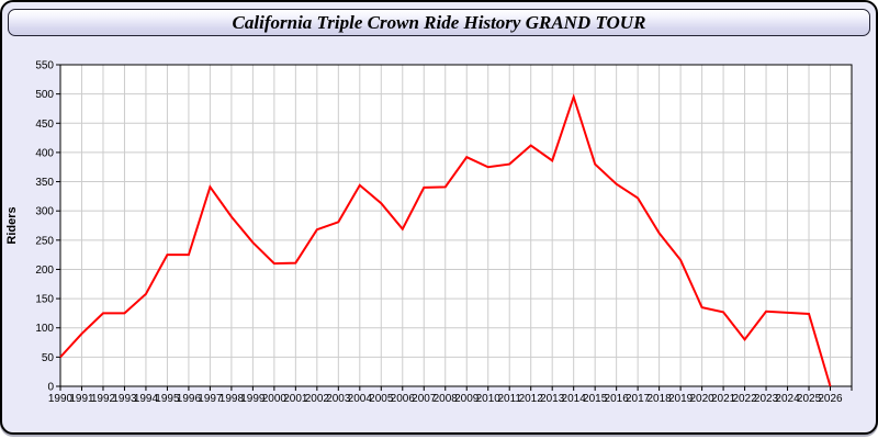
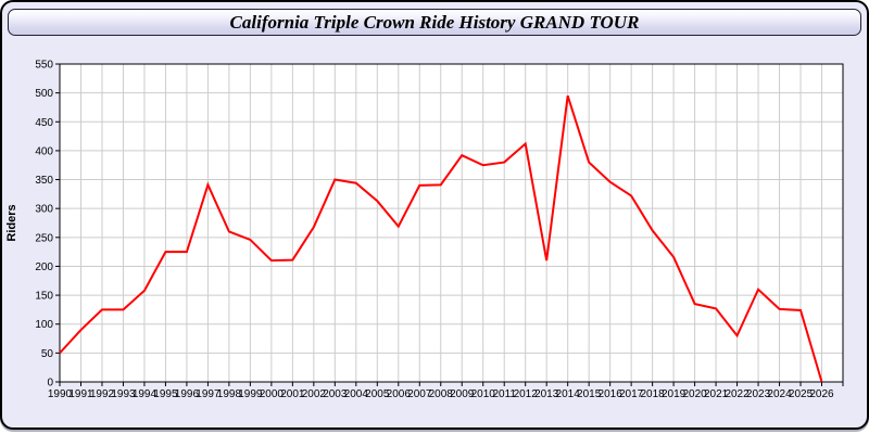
1998: 290 -> 260
2003: 280 -> 350
2013: 390 -> 210
2023: 130 -> 160
